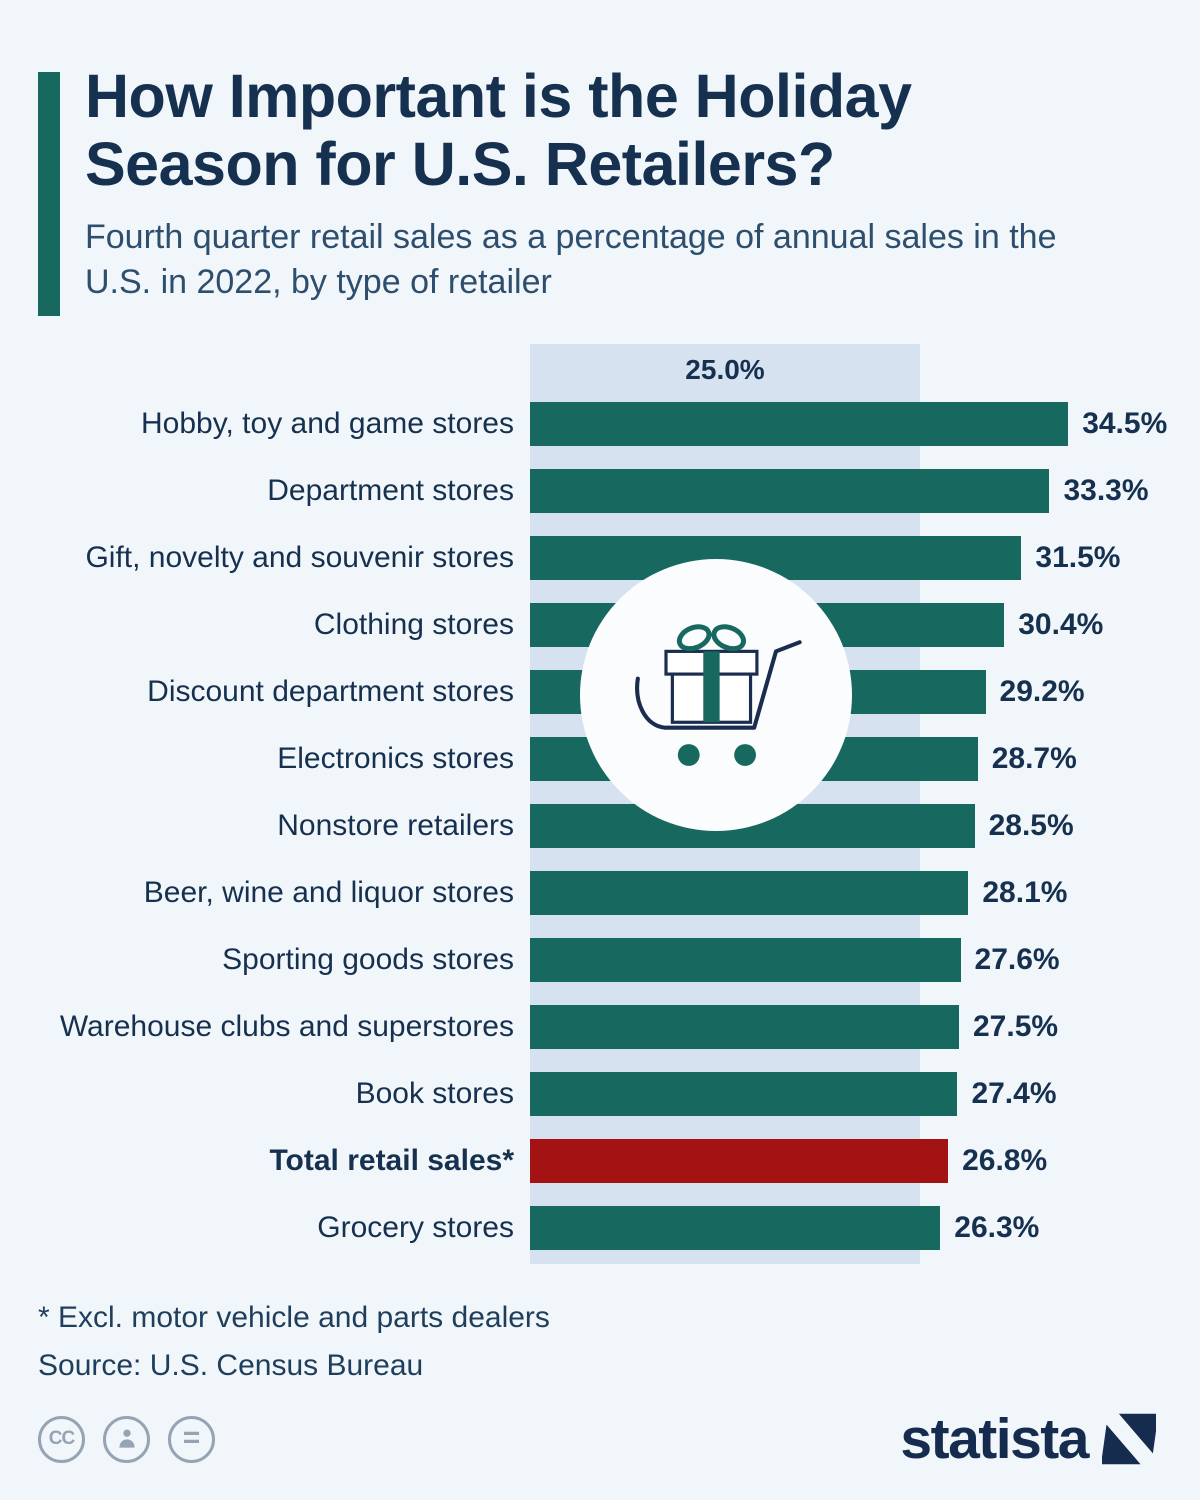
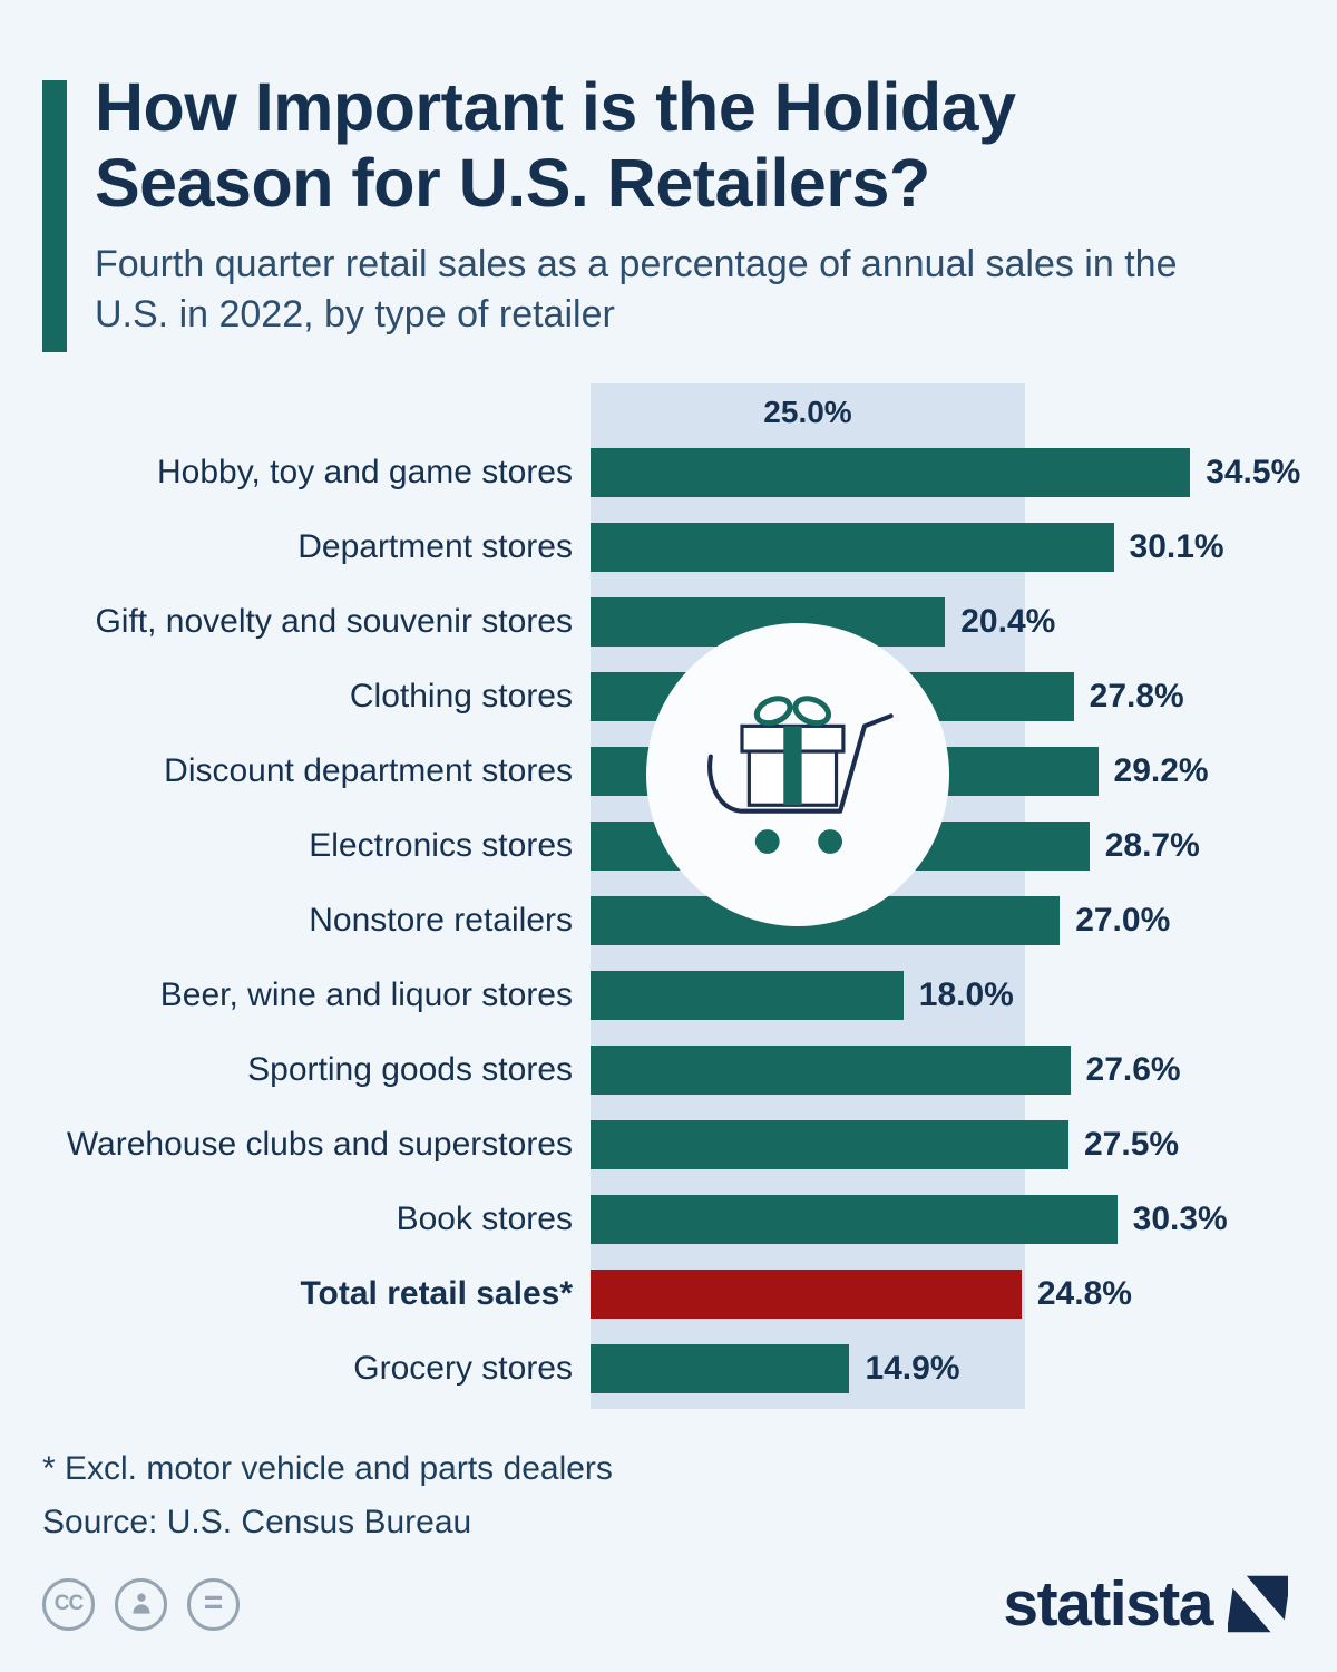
Department stores: 33.3% -> 30.1%
Gift, novelty and souvenir stores: 31.5% -> 20.4%
Clothing stores: 30.4% -> 27.8%
Nonstore retailers: 28.5% -> 27.0%
Beer, wine and liquor stores: 28.1% -> 18.0%
Book stores: 27.4% -> 30.3%
Total retail sales*: 26.8% -> 24.8%
Grocery stores: 26.3% -> 14.9%
